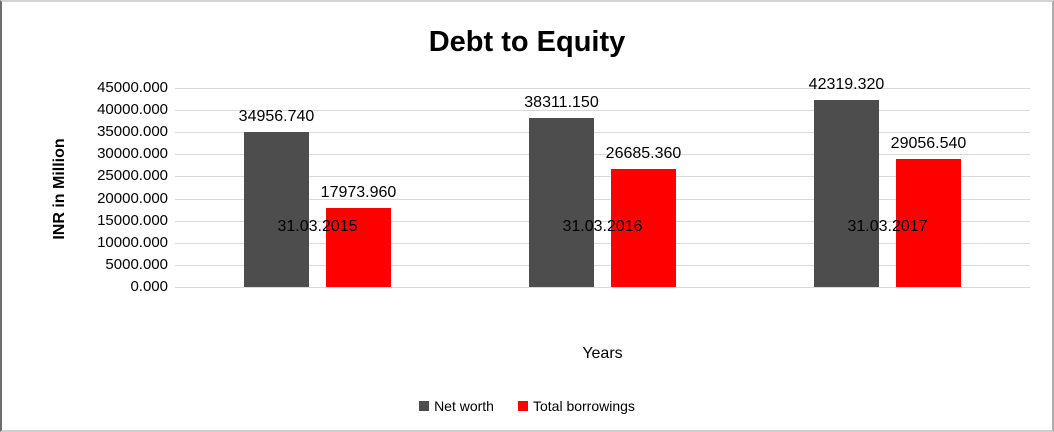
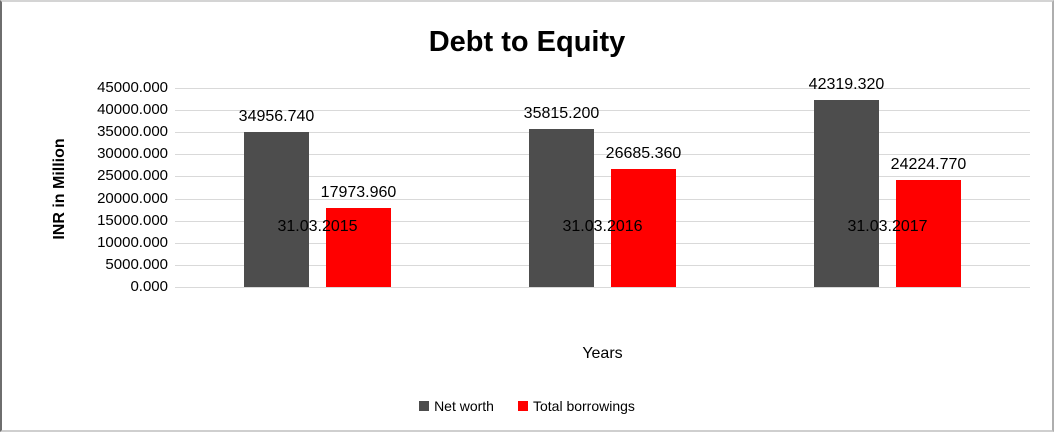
Net worth/31.03.2016: 38311.150 -> 35815.200
Total borrowings/31.03.2017: 29056.540 -> 24224.770
